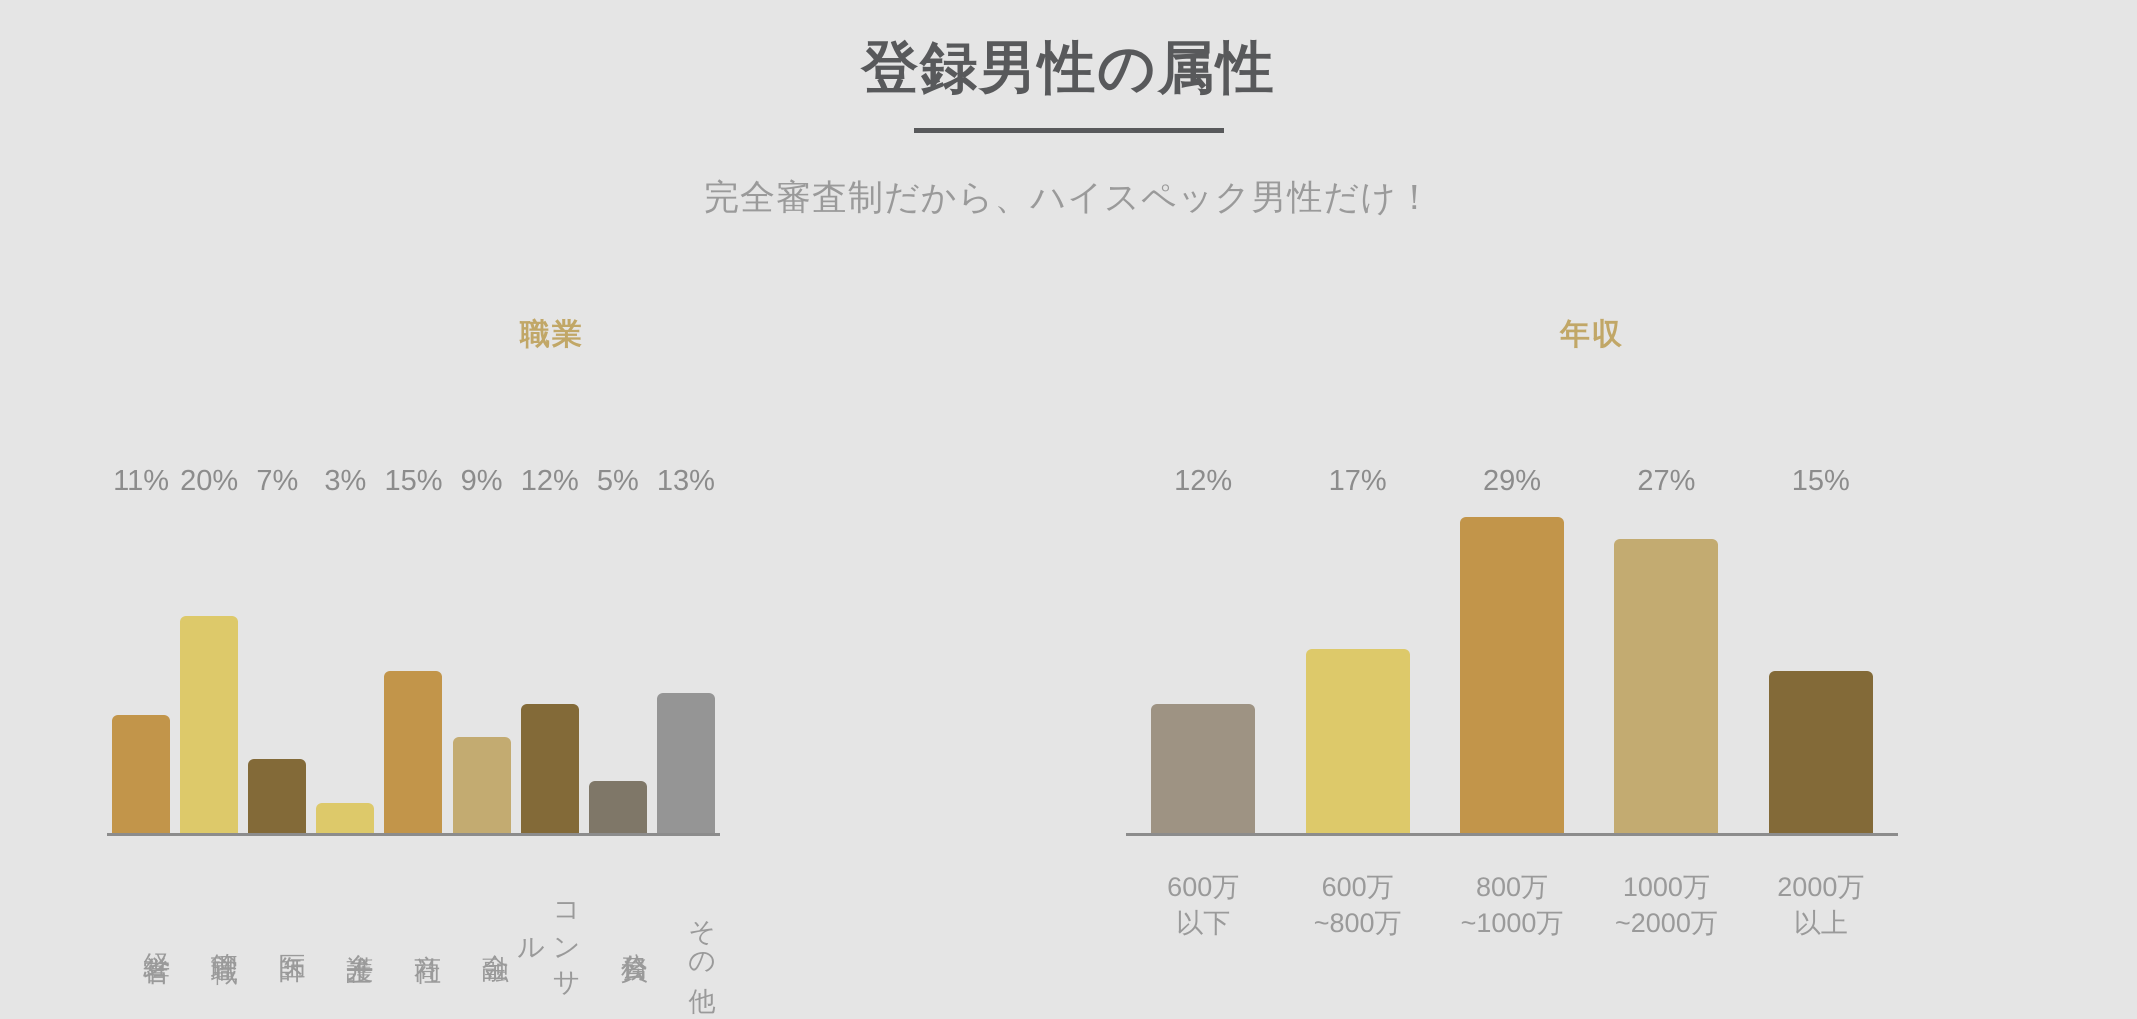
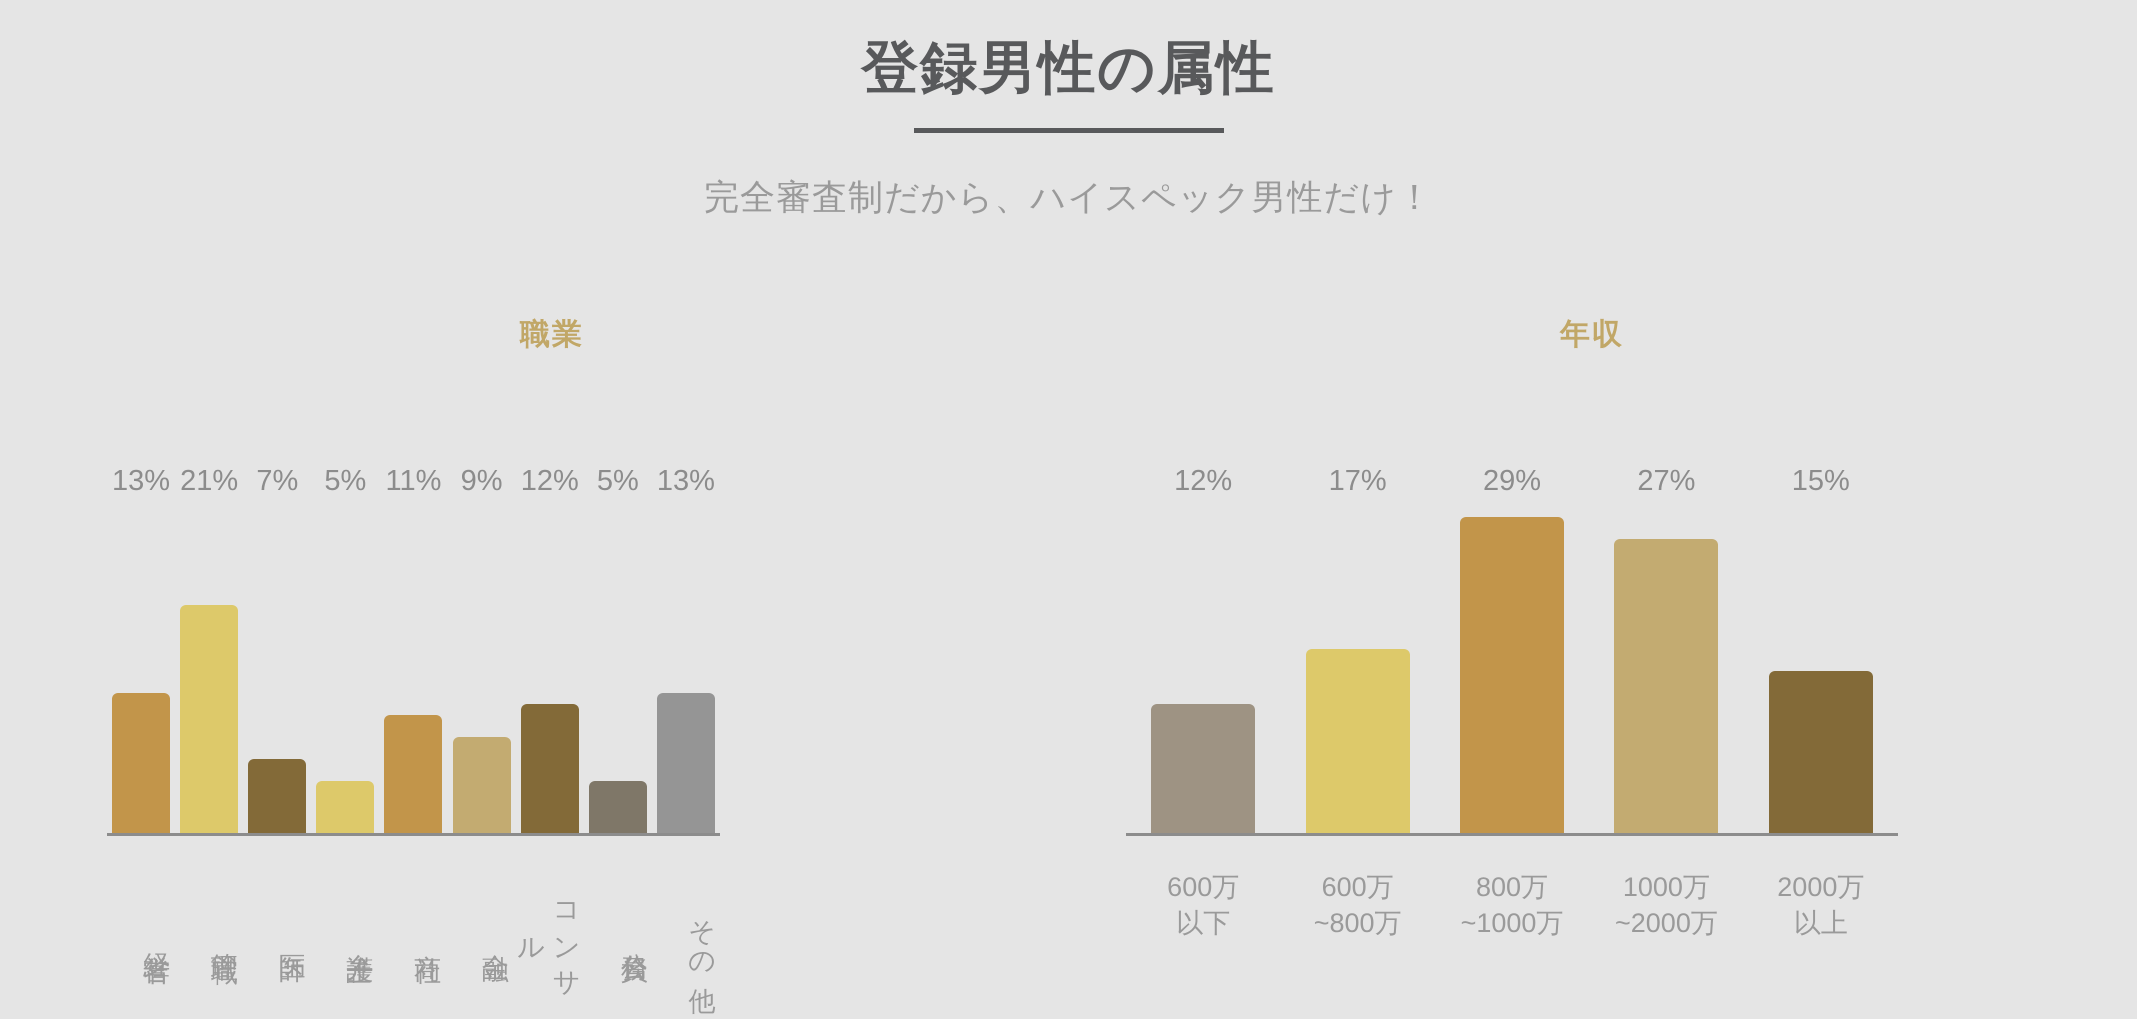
職業/経営者: 11% -> 13%
職業/管理職: 20% -> 21%
職業/弁護士: 3% -> 5%
職業/商社: 15% -> 11%
